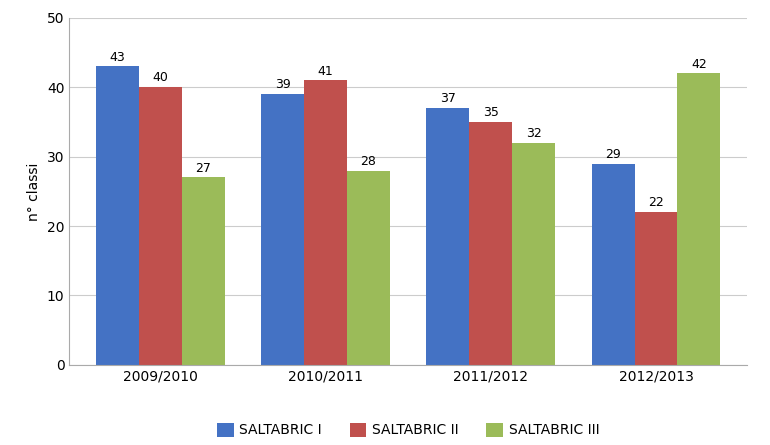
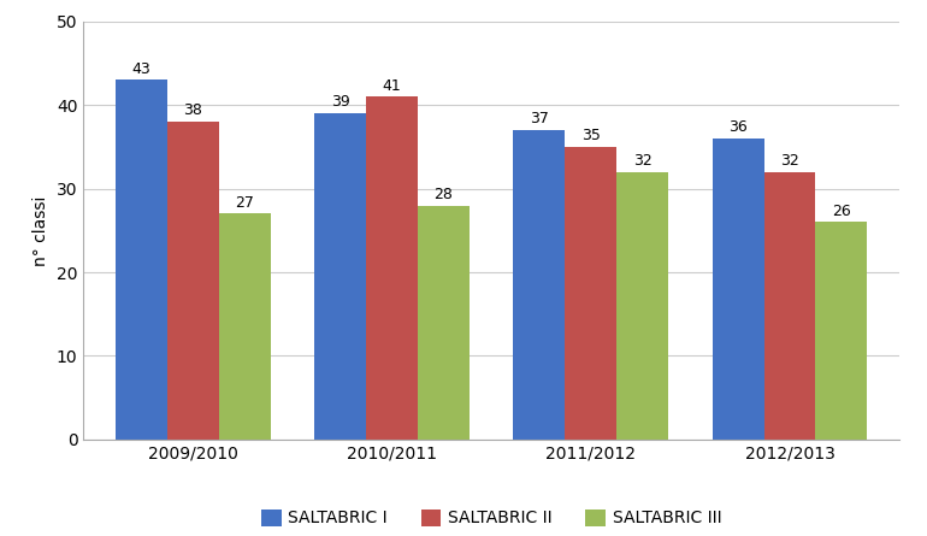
SALTABRIC II/2009/2010: 40 -> 38
SALTABRIC I/2012/2013: 29 -> 36
SALTABRIC II/2012/2013: 22 -> 32
SALTABRIC III/2012/2013: 42 -> 26
